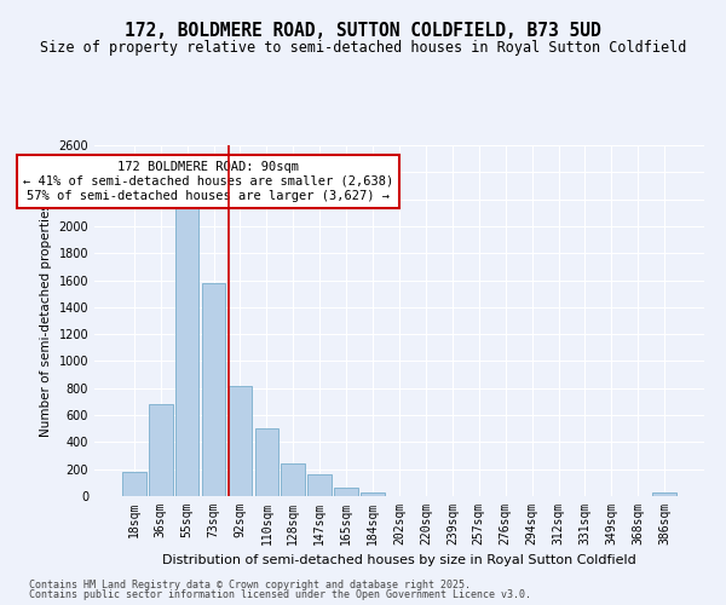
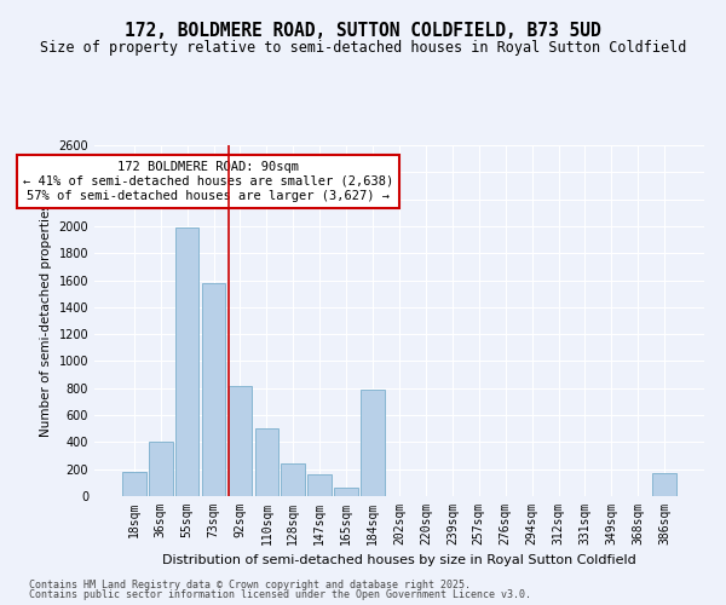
36sqm: 680 -> 400
55sqm: 2150 -> 1990
184sqm: 30 -> 790
386sqm: 30 -> 170
